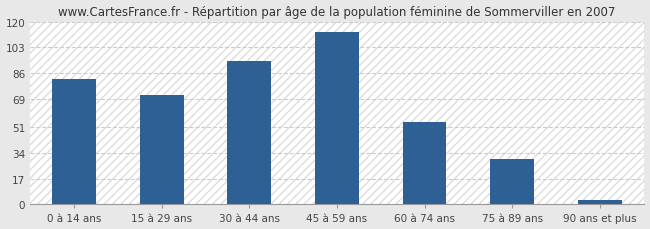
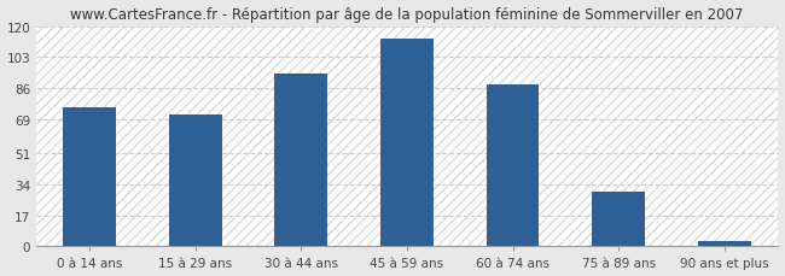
0 à 14 ans: 82 -> 76
60 à 74 ans: 54 -> 88
